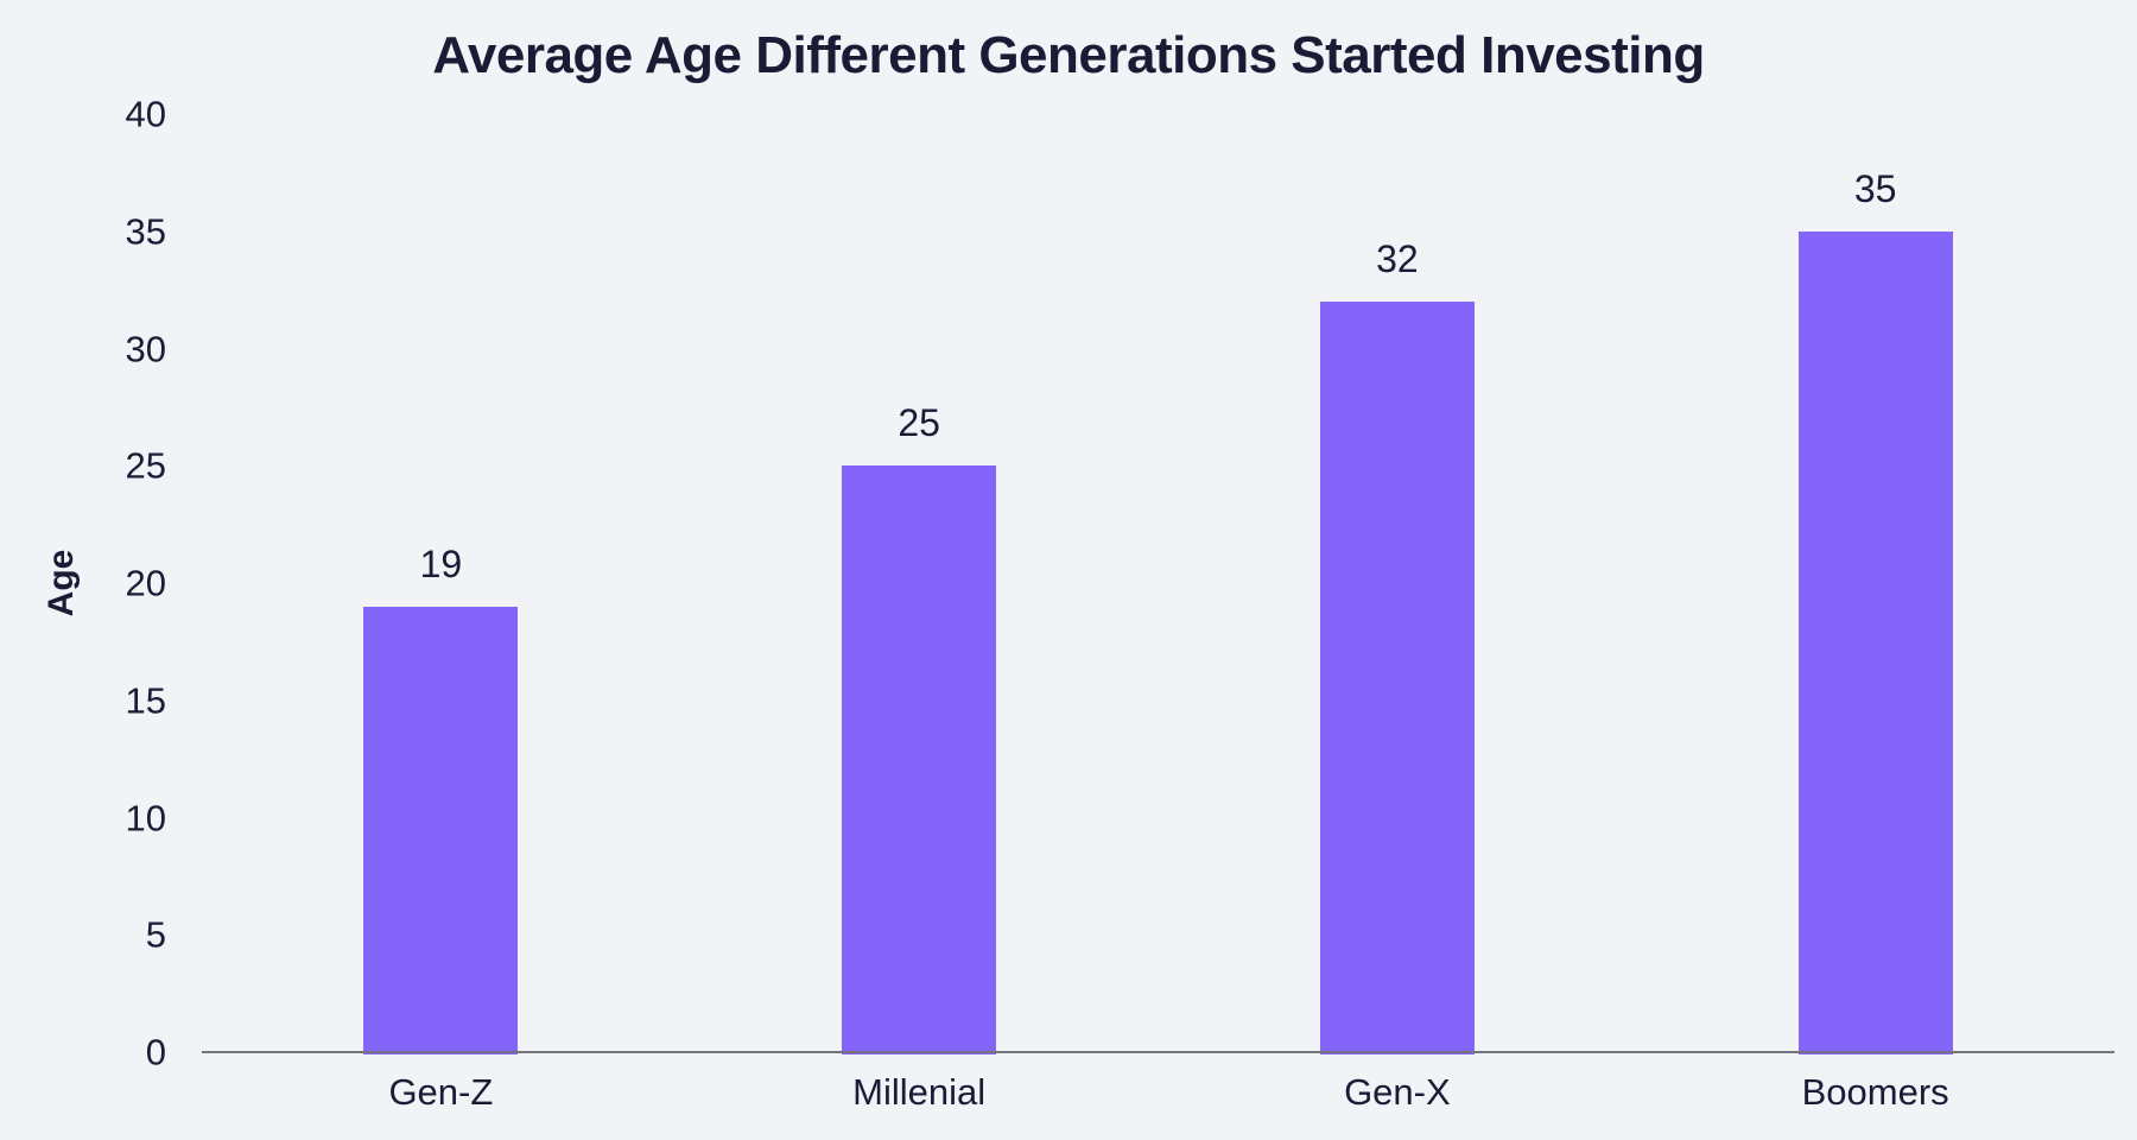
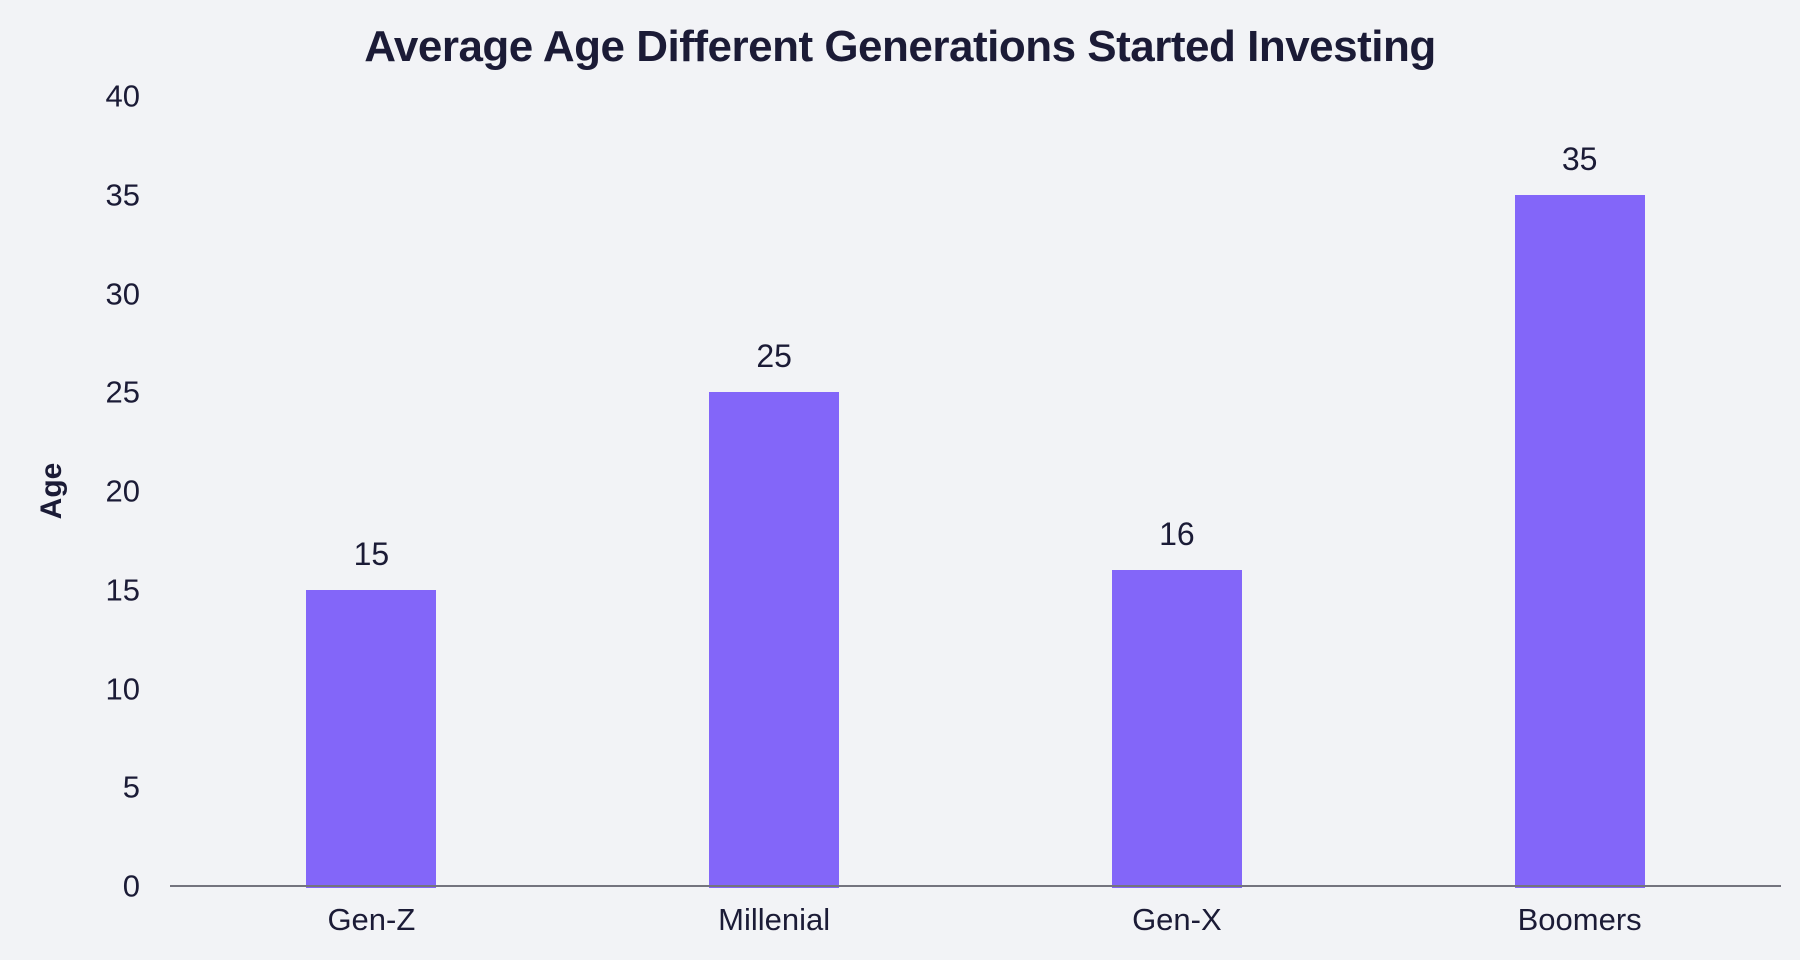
Gen-Z: 19 -> 15
Gen-X: 32 -> 16
